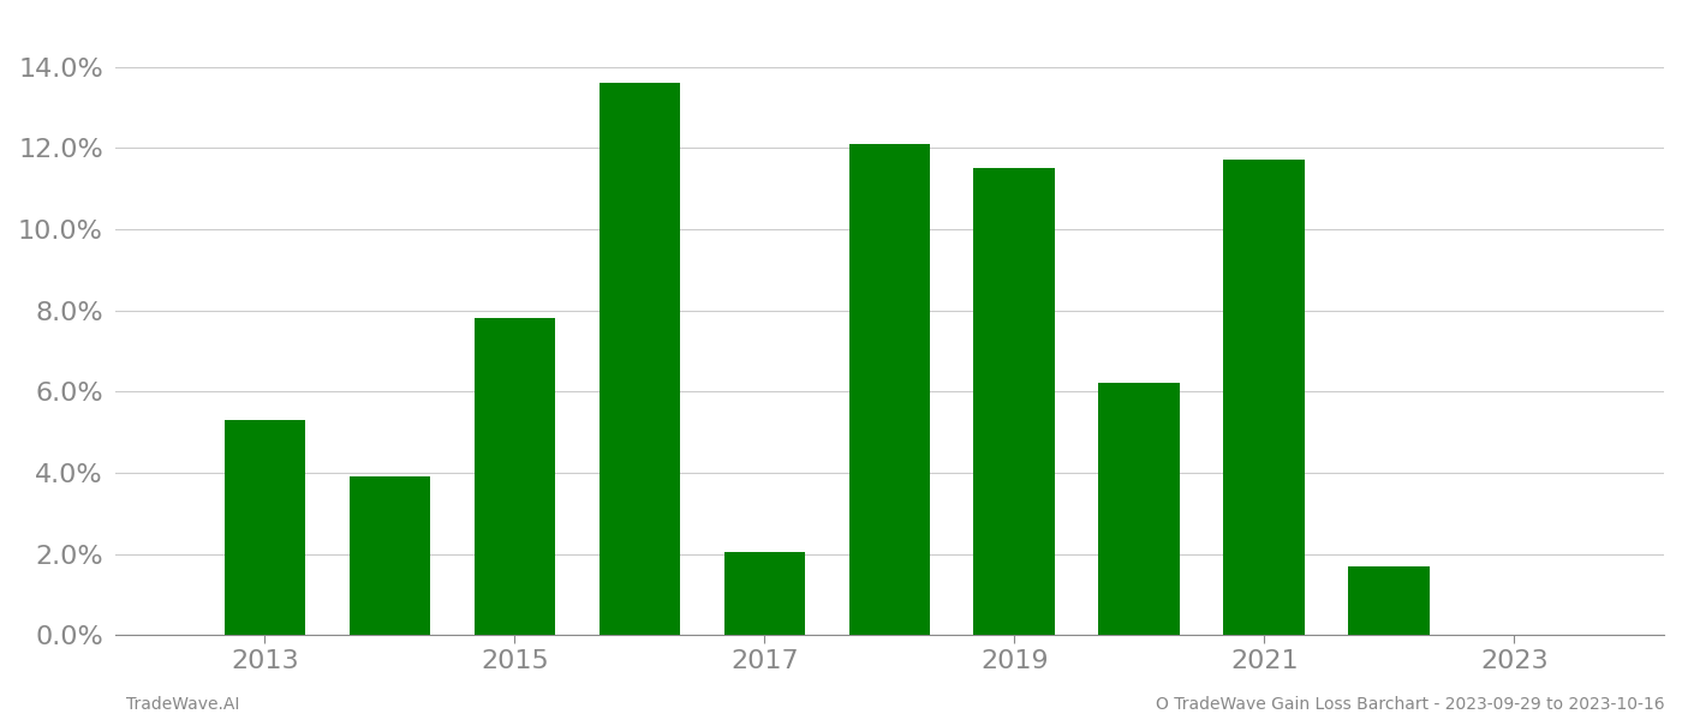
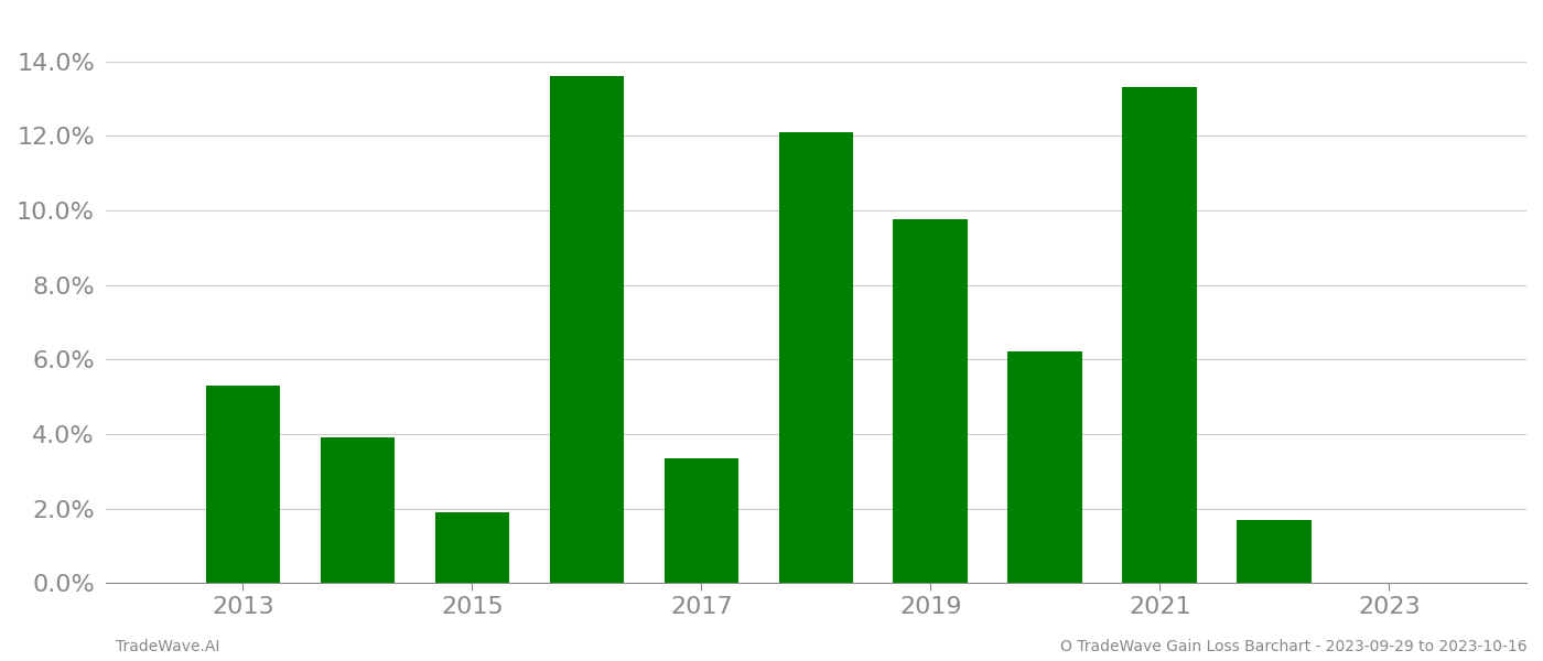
2015: 7.80% -> 1.90%
2017: 2.05% -> 3.35%
2019: 11.50% -> 9.75%
2021: 11.70% -> 13.30%
